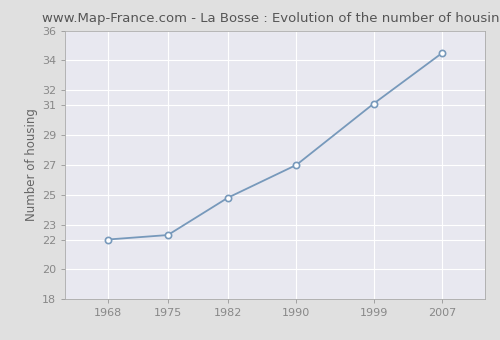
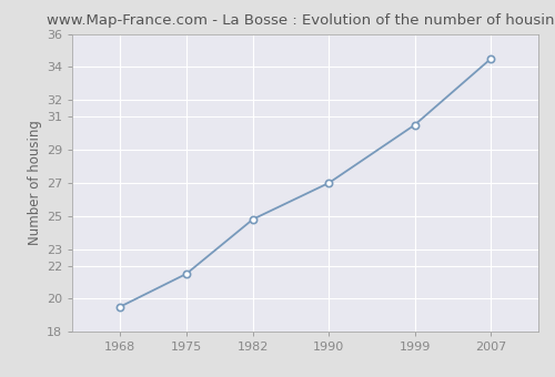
1968: 22.0 -> 19.5
1975: 22.3 -> 21.5
1999: 31.1 -> 30.5
